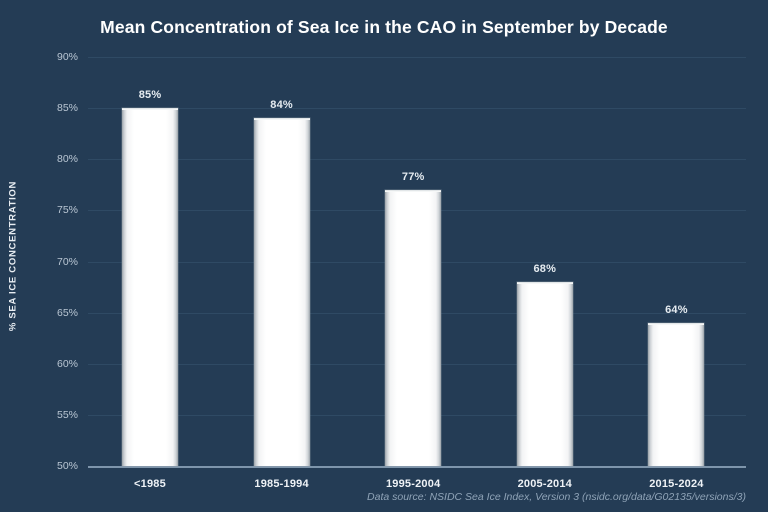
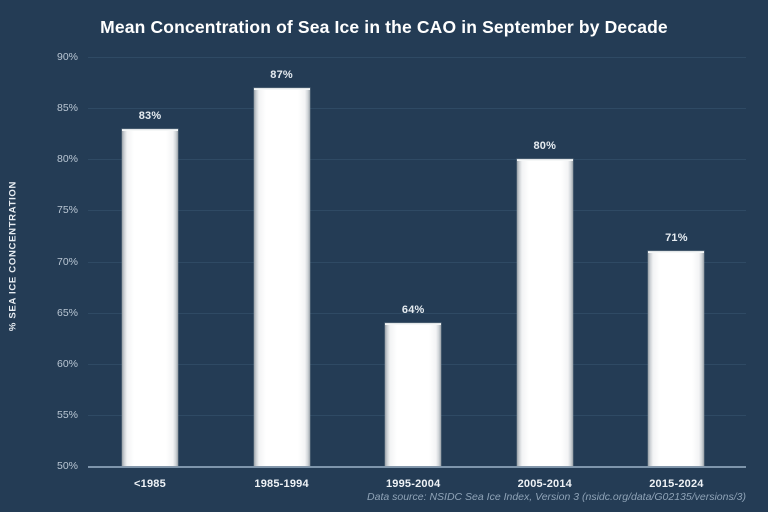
<1985: 85% -> 83%
1985-1994: 84% -> 87%
1995-2004: 77% -> 64%
2005-2014: 68% -> 80%
2015-2024: 64% -> 71%
